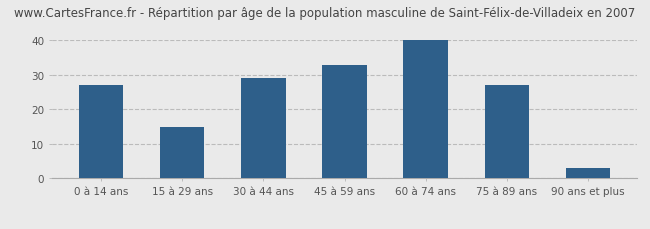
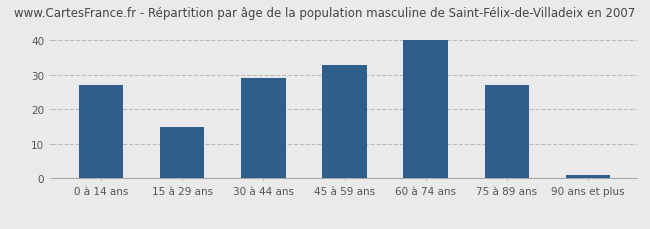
90 ans et plus: 3 -> 1
